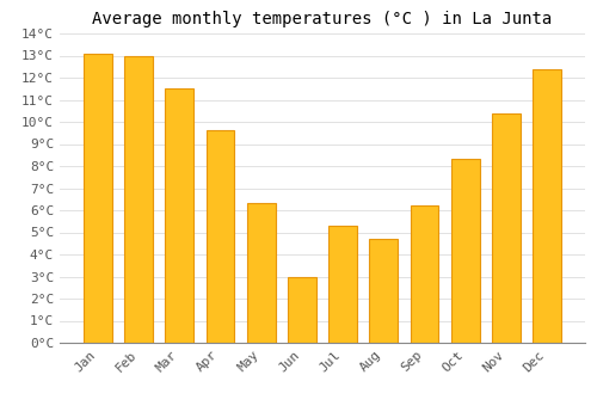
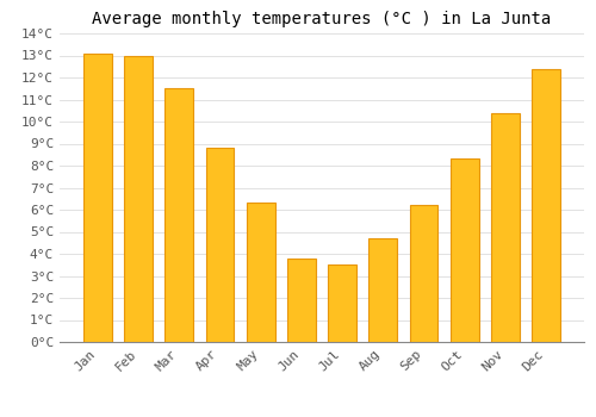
Apr: 9.6°C -> 8.8°C
Jun: 3.0°C -> 3.8°C
Jul: 5.3°C -> 3.5°C
